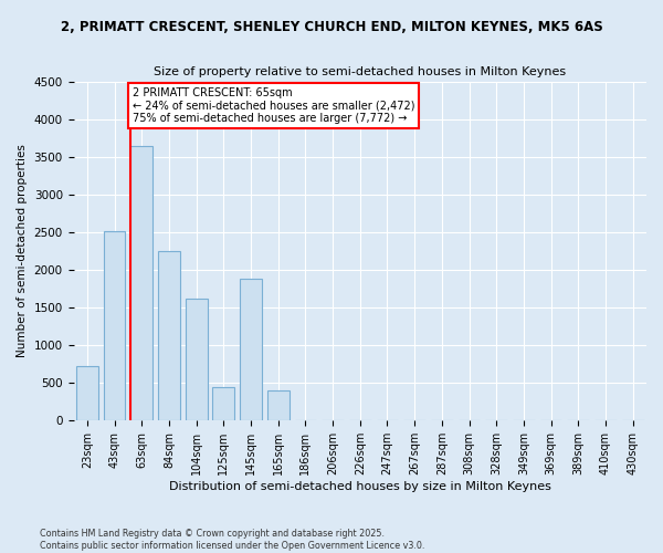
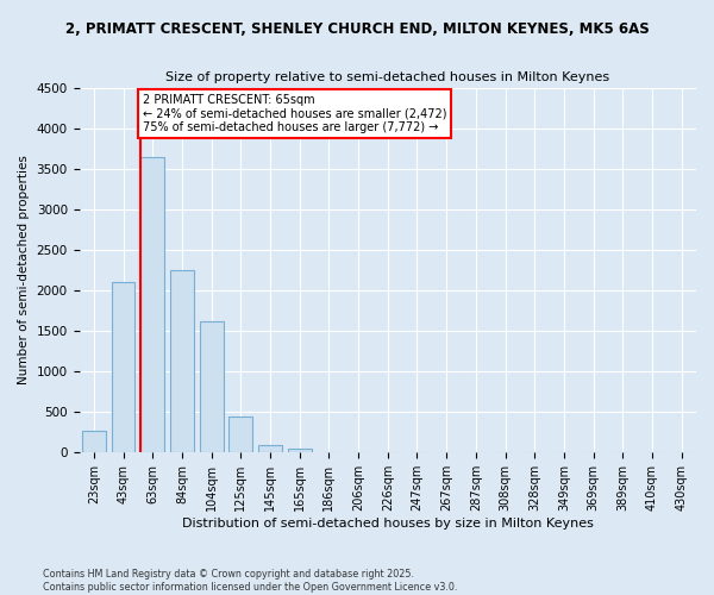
23sqm: 720 -> 270
43sqm: 2520 -> 2100
145sqm: 1880 -> 100
165sqm: 400 -> 60
